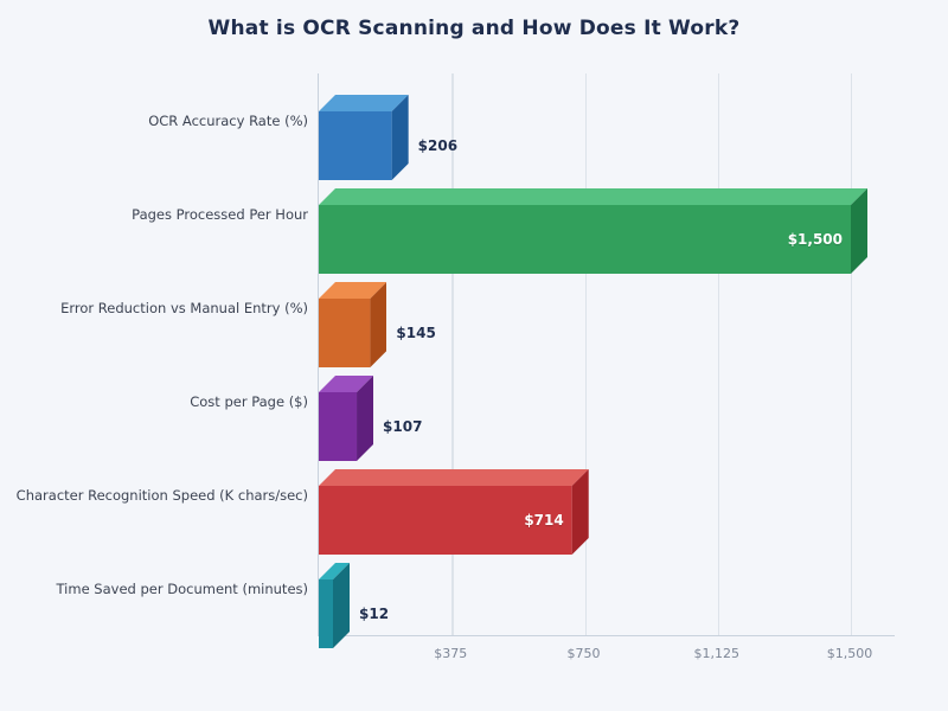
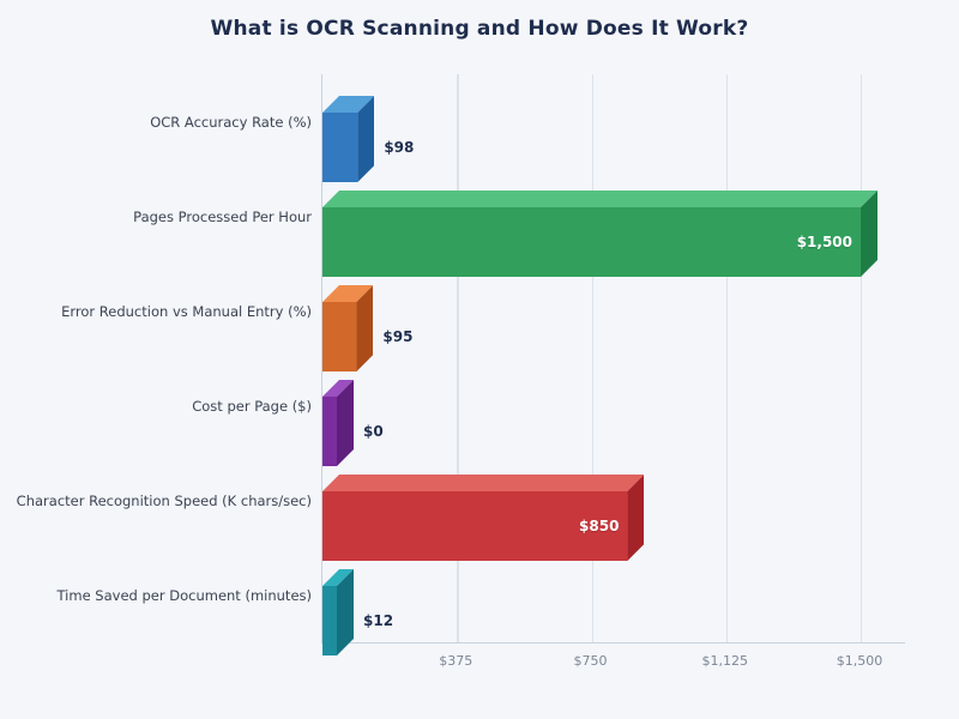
OCR Accuracy Rate (%): $206 -> $98
Error Reduction vs Manual Entry (%): $145 -> $95
Cost per Page ($): $107 -> $0
Character Recognition Speed (K chars/sec): $714 -> $850
